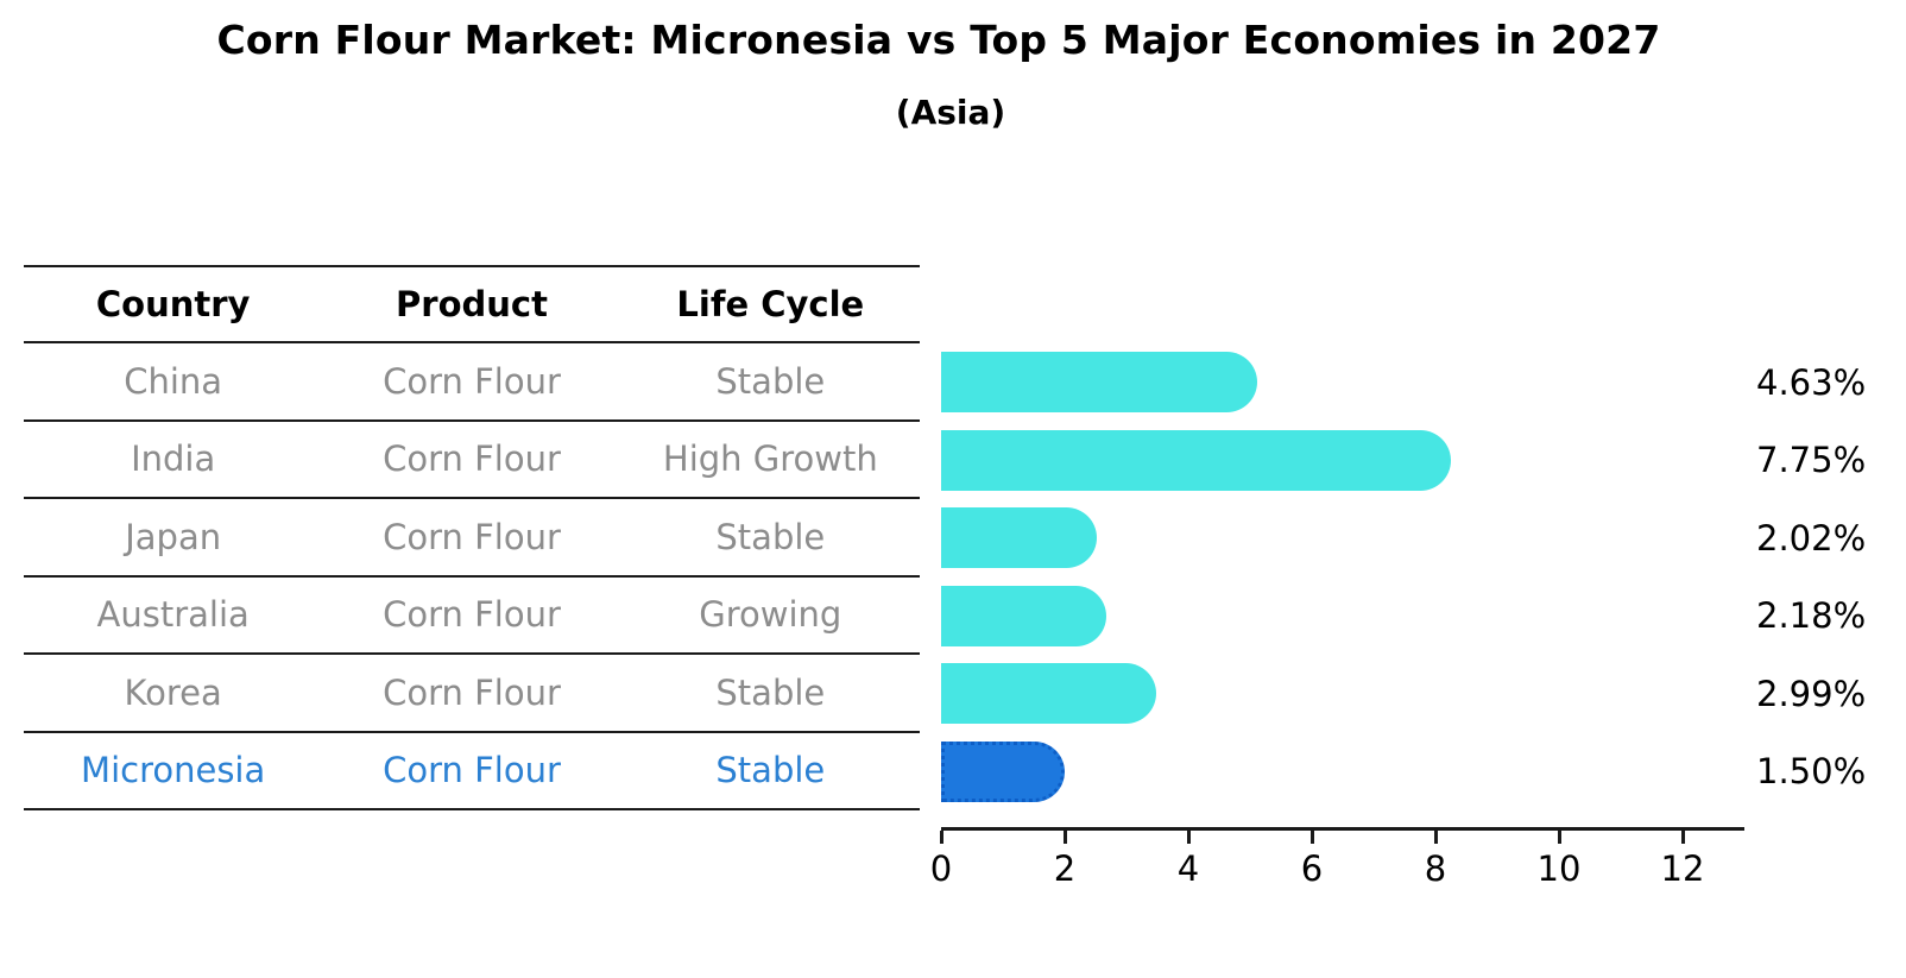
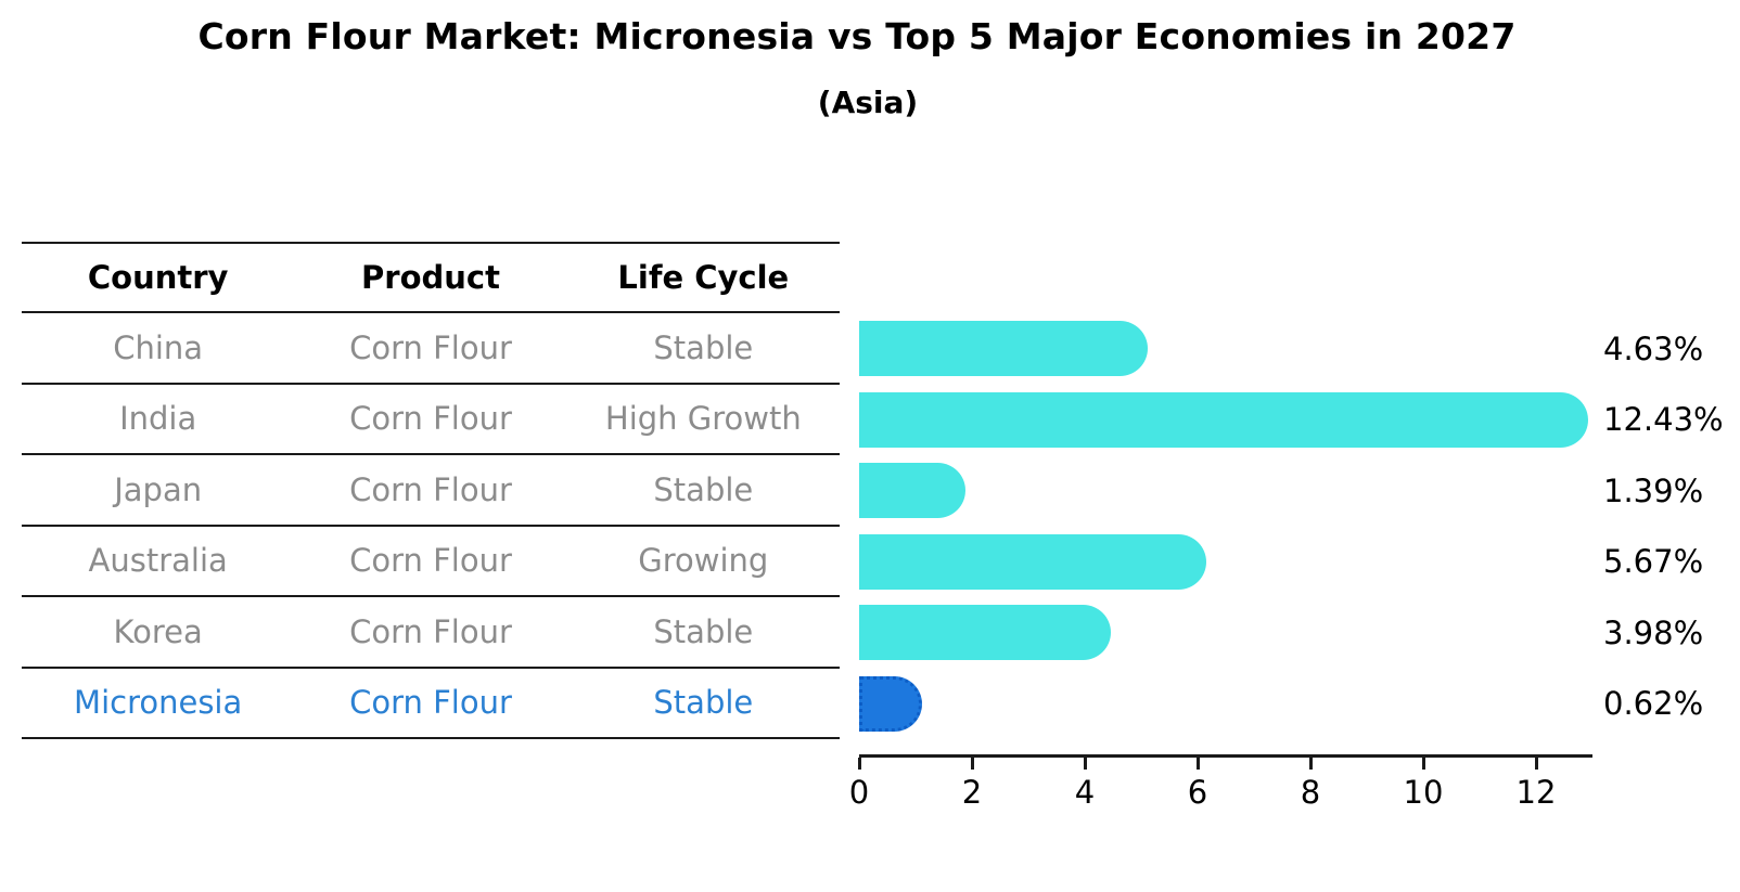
India: 7.75% -> 12.43%
Japan: 2.02% -> 1.39%
Australia: 2.18% -> 5.67%
Korea: 2.99% -> 3.98%
Micronesia: 1.50% -> 0.62%
